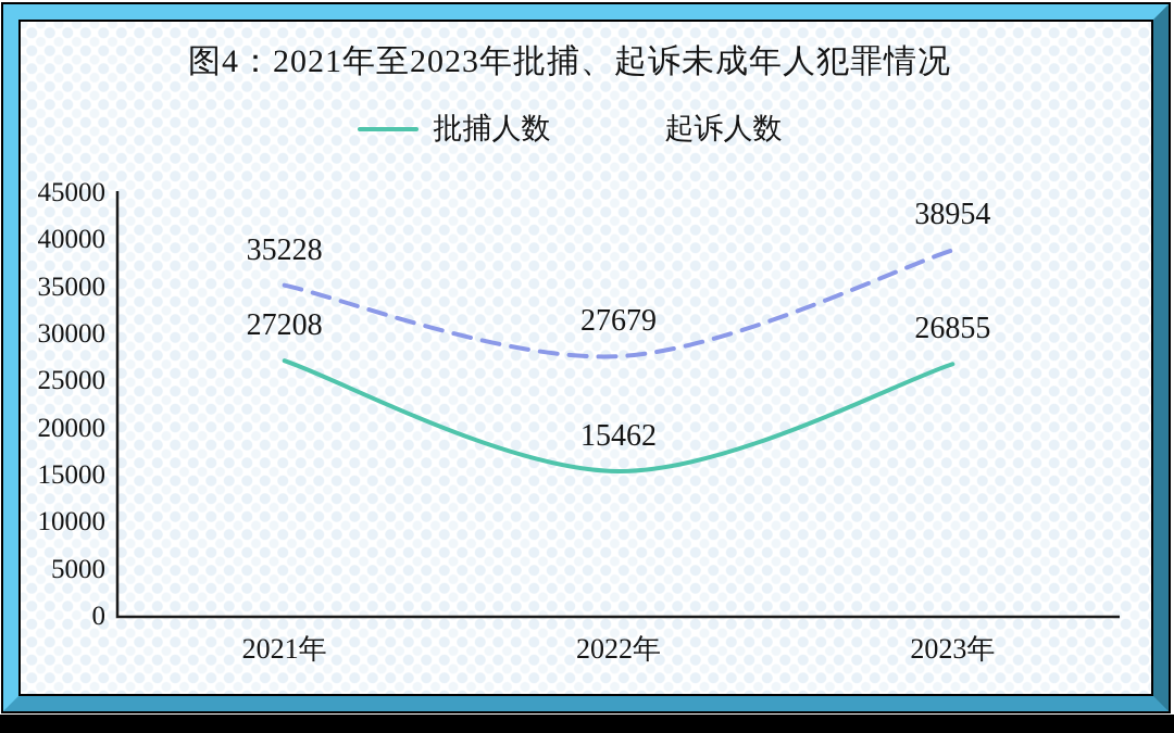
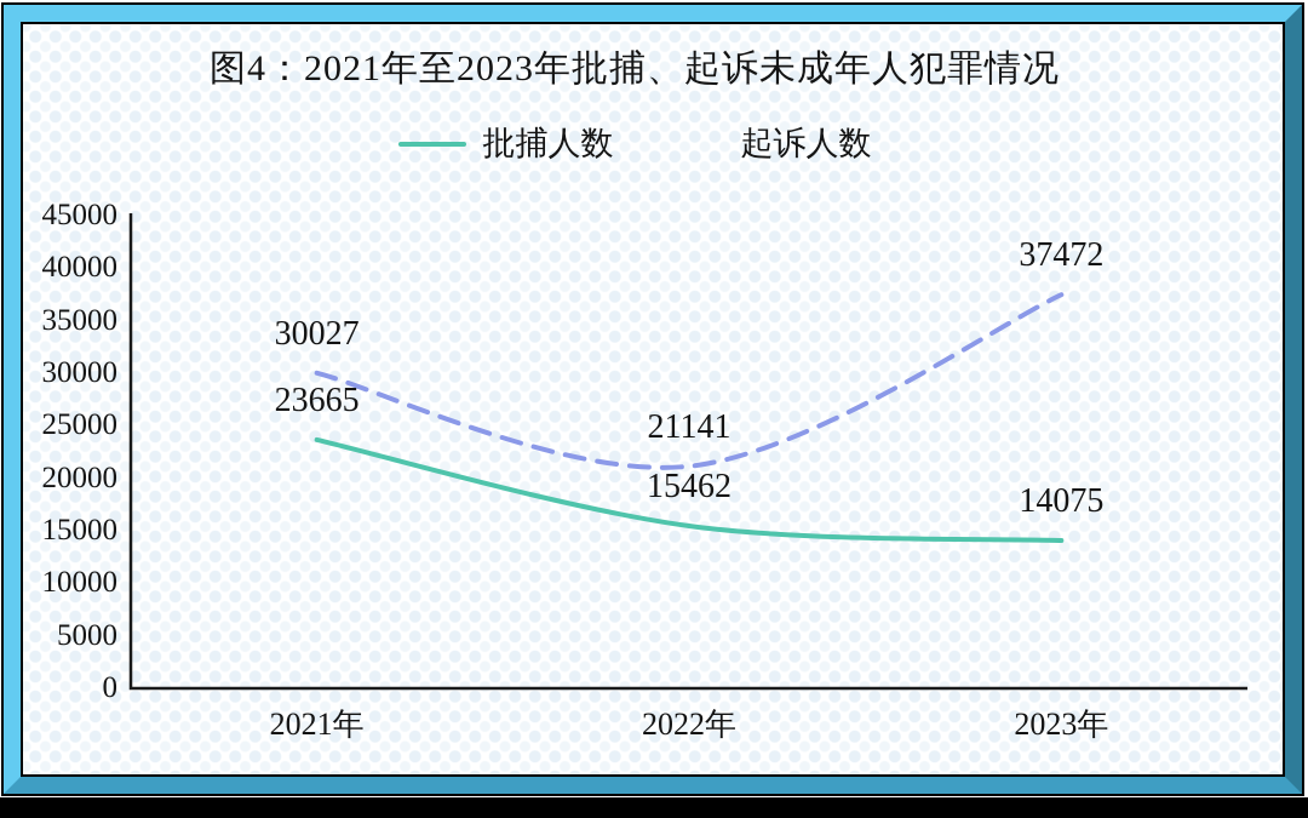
批捕人数/2021年: 27208 -> 23665
起诉人数/2021年: 35228 -> 30027
起诉人数/2022年: 27679 -> 21141
批捕人数/2023年: 26855 -> 14075
起诉人数/2023年: 38954 -> 37472
